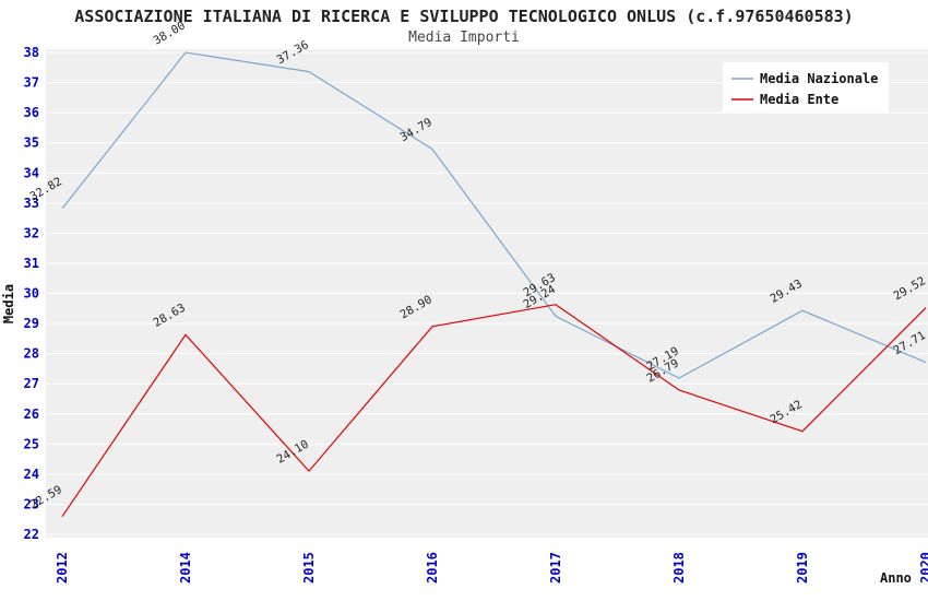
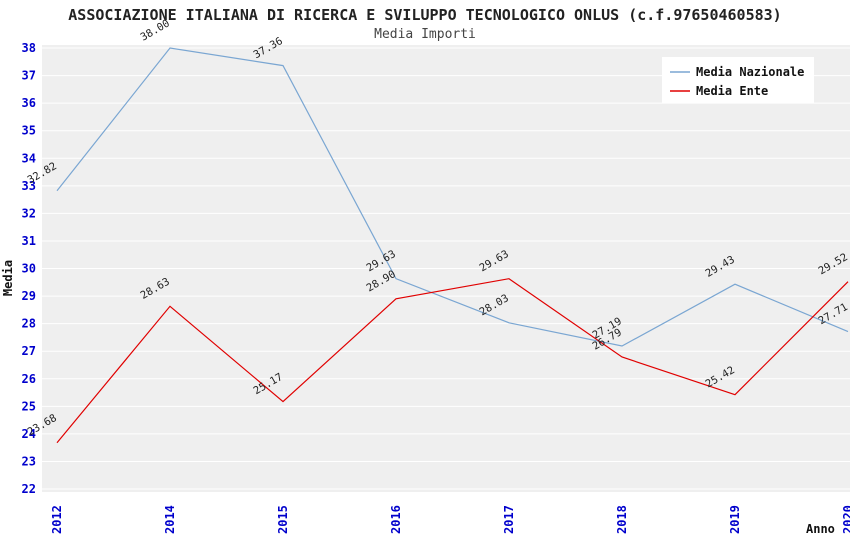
Media Ente/2012: 22.59 -> 23.68
Media Ente/2015: 24.10 -> 25.17
Media Nazionale/2016: 34.79 -> 29.63
Media Nazionale/2017: 29.24 -> 28.03
